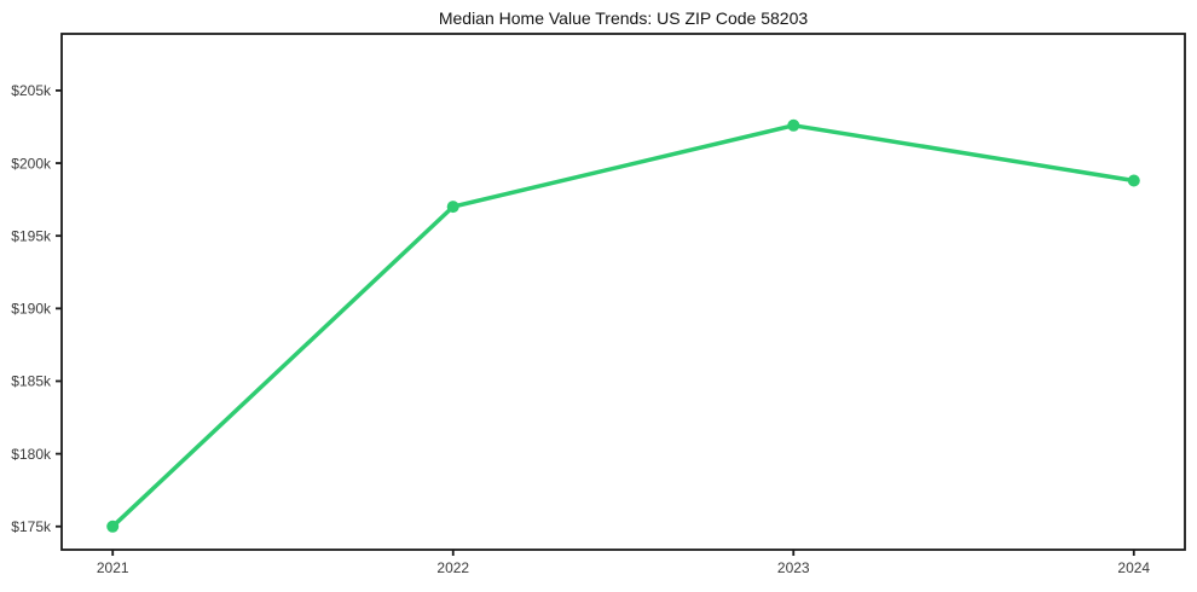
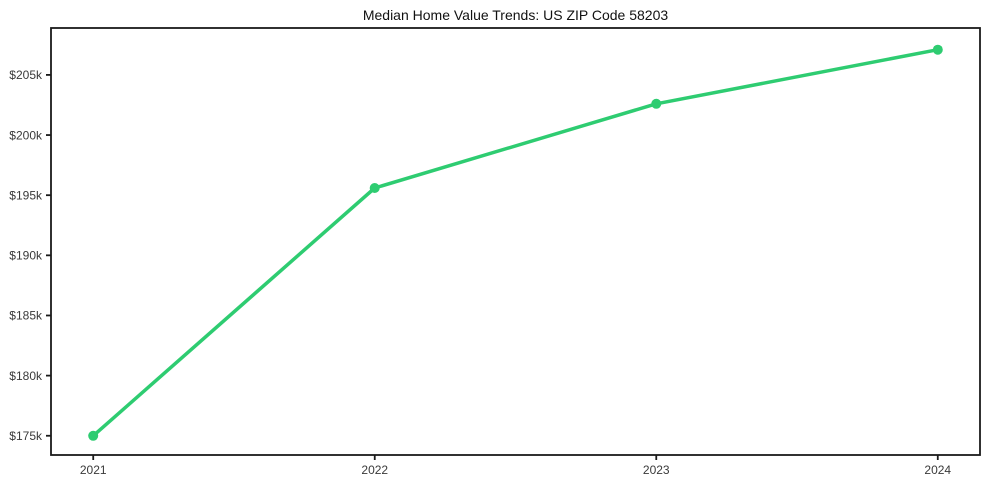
2022: $197.0k -> $195.6k
2024: $198.8k -> $207.1k
